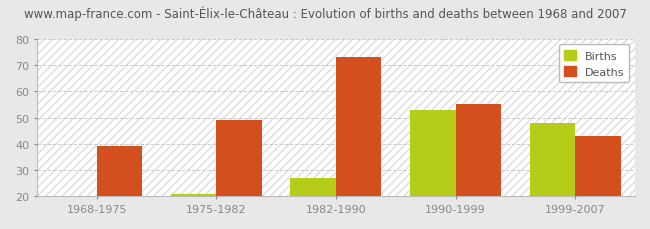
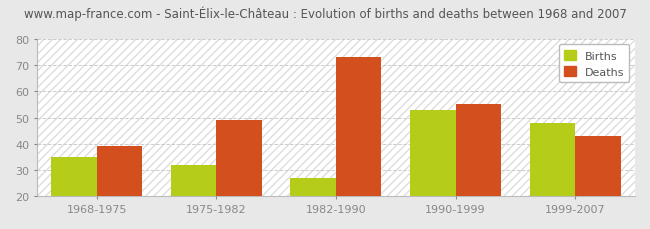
Births/1968-1975: 20 -> 35
Births/1975-1982: 21 -> 32
